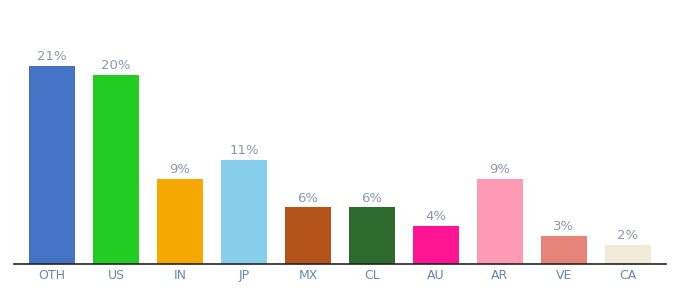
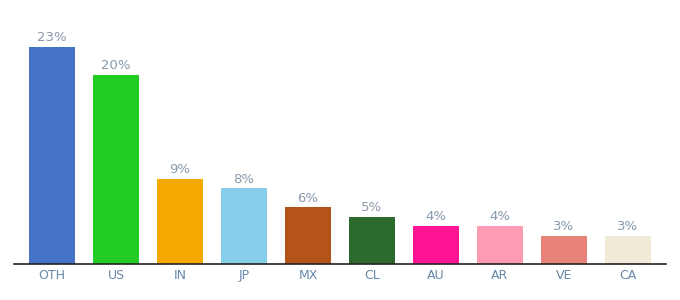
OTH: 21% -> 23%
JP: 11% -> 8%
CL: 6% -> 5%
AR: 9% -> 4%
CA: 2% -> 3%
